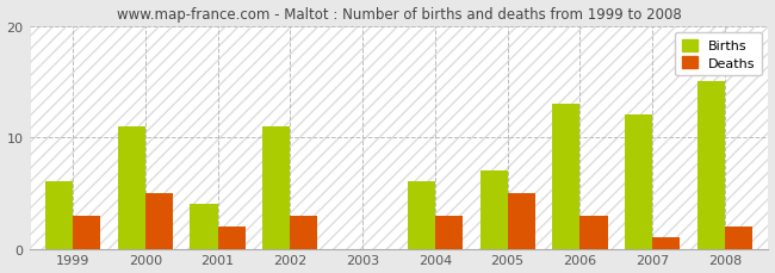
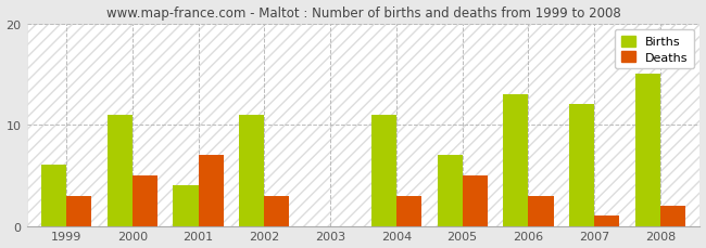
Deaths/2001: 2 -> 7
Births/2004: 6 -> 11
